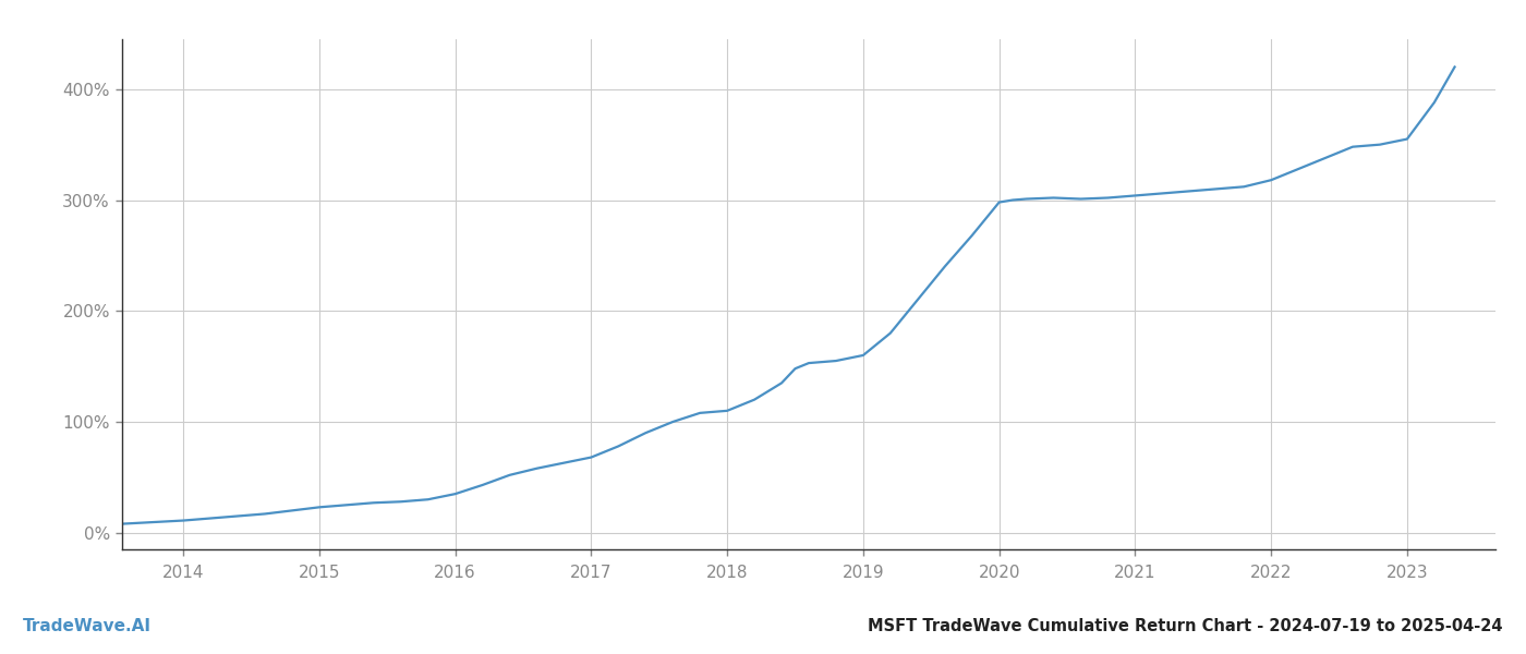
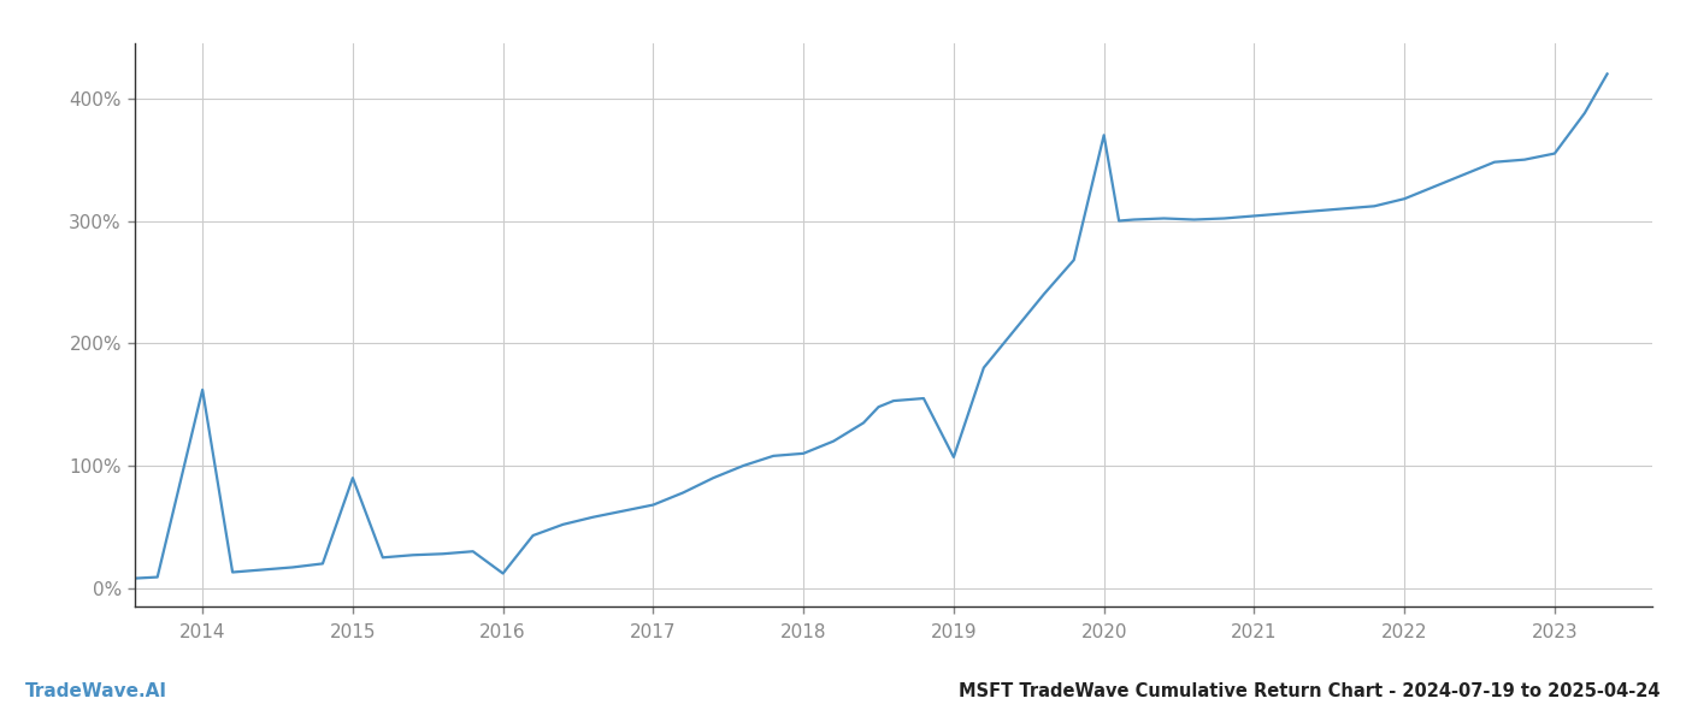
2014: 11% -> 162%
2015: 23% -> 90%
2016: 35% -> 12%
2019: 160% -> 107%
2020: 298% -> 370%
